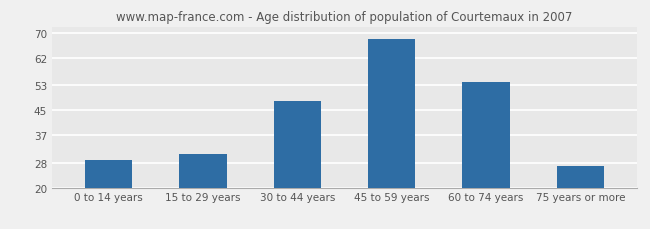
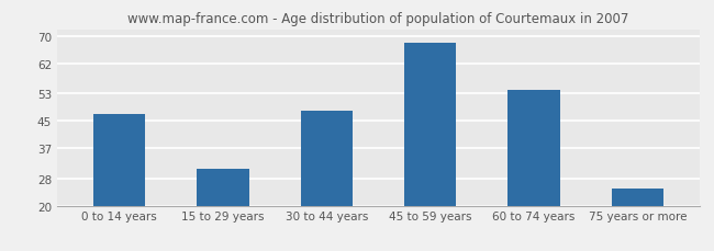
0 to 14 years: 29 -> 47
75 years or more: 27 -> 25
